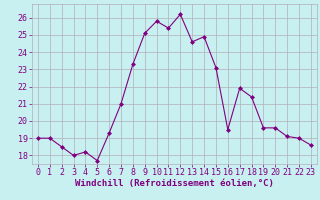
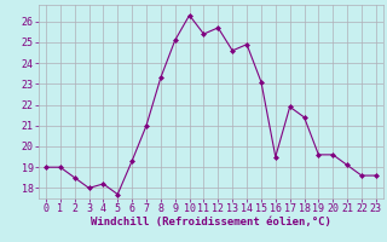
10: 25.8 -> 26.3
12: 26.2 -> 25.7
22: 19.0 -> 18.6
